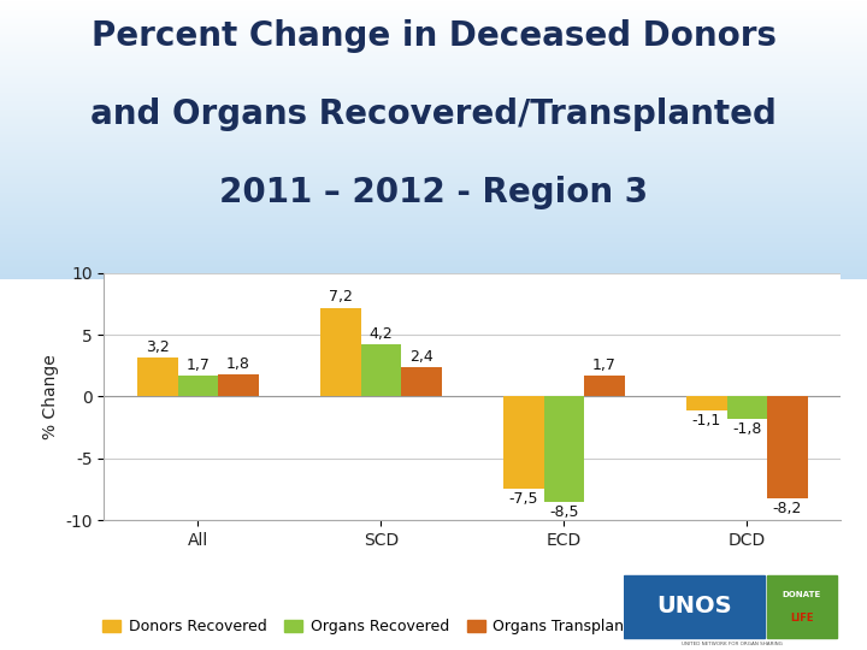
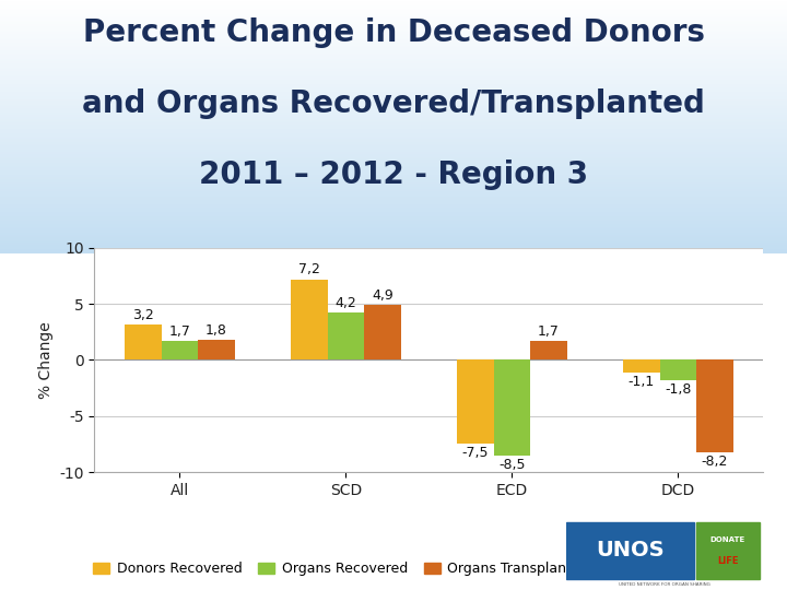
Organs Transplanted/SCD: 2,4 -> 4,9
